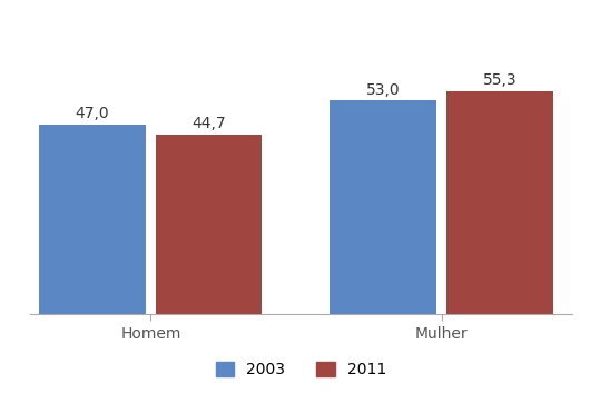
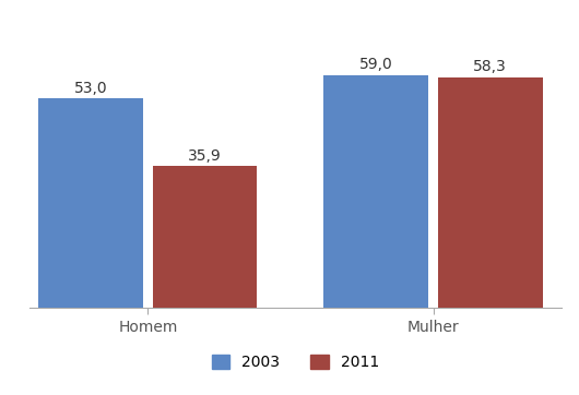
2003/Homem: 47,0 -> 53,0
2011/Homem: 44,7 -> 35,9
2003/Mulher: 53,0 -> 59,0
2011/Mulher: 55,3 -> 58,3
